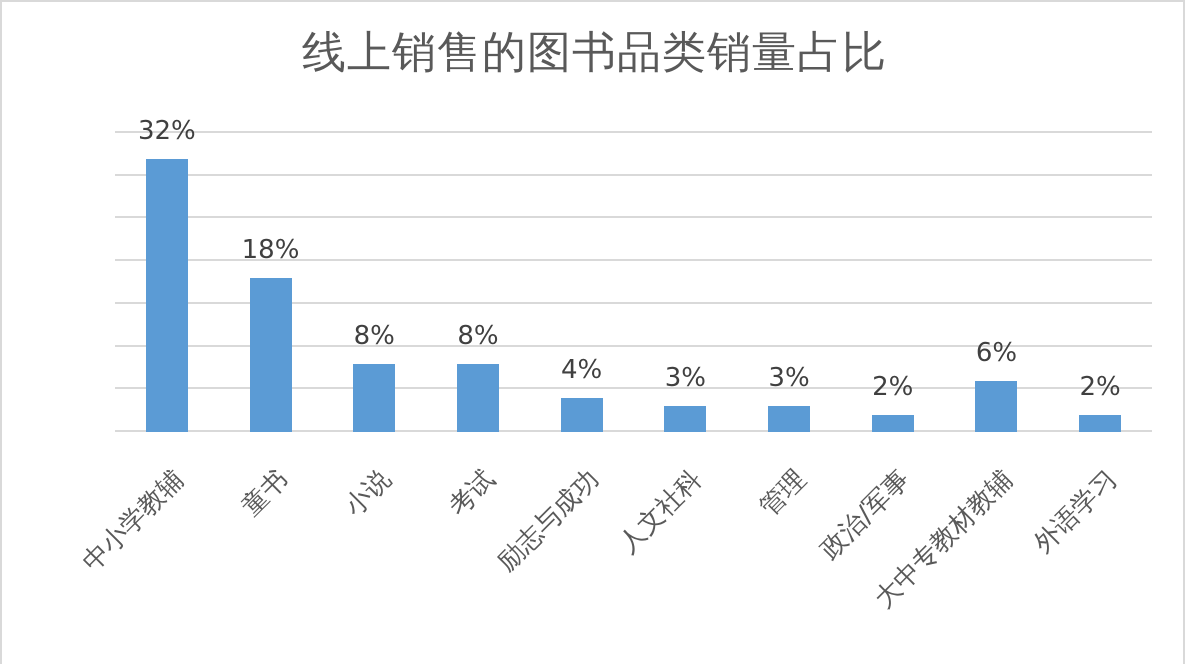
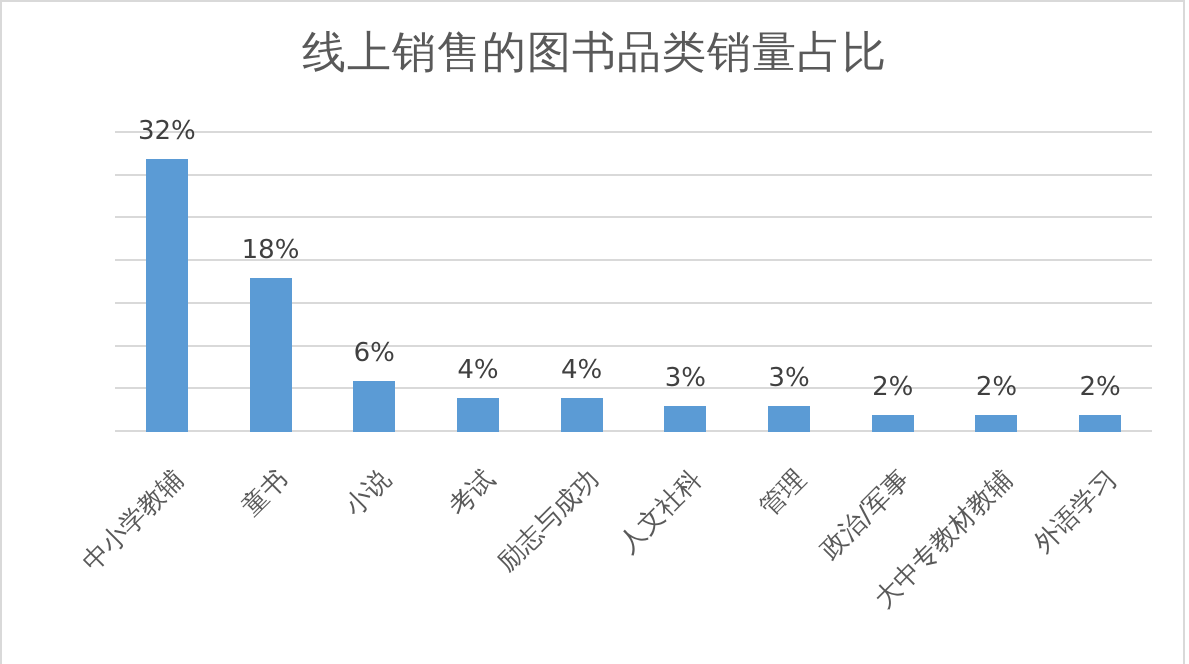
小说: 8% -> 6%
考试: 8% -> 4%
大中专教材教辅: 6% -> 2%
